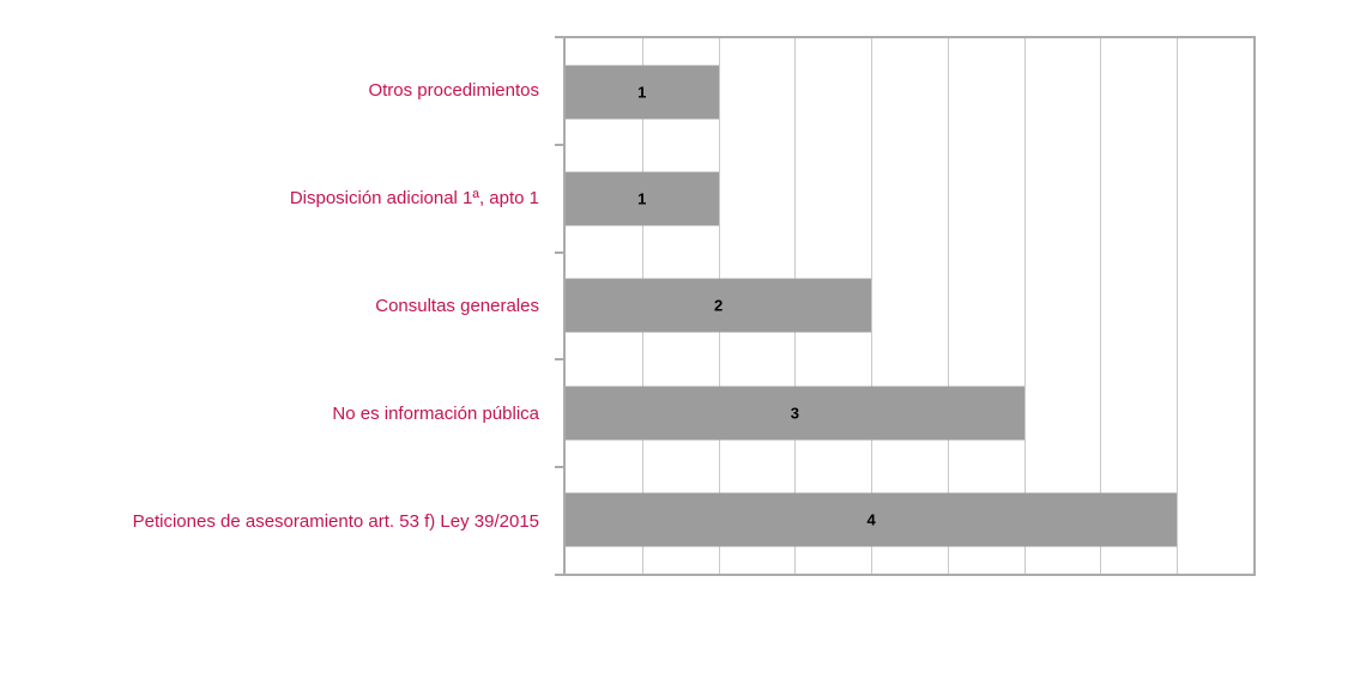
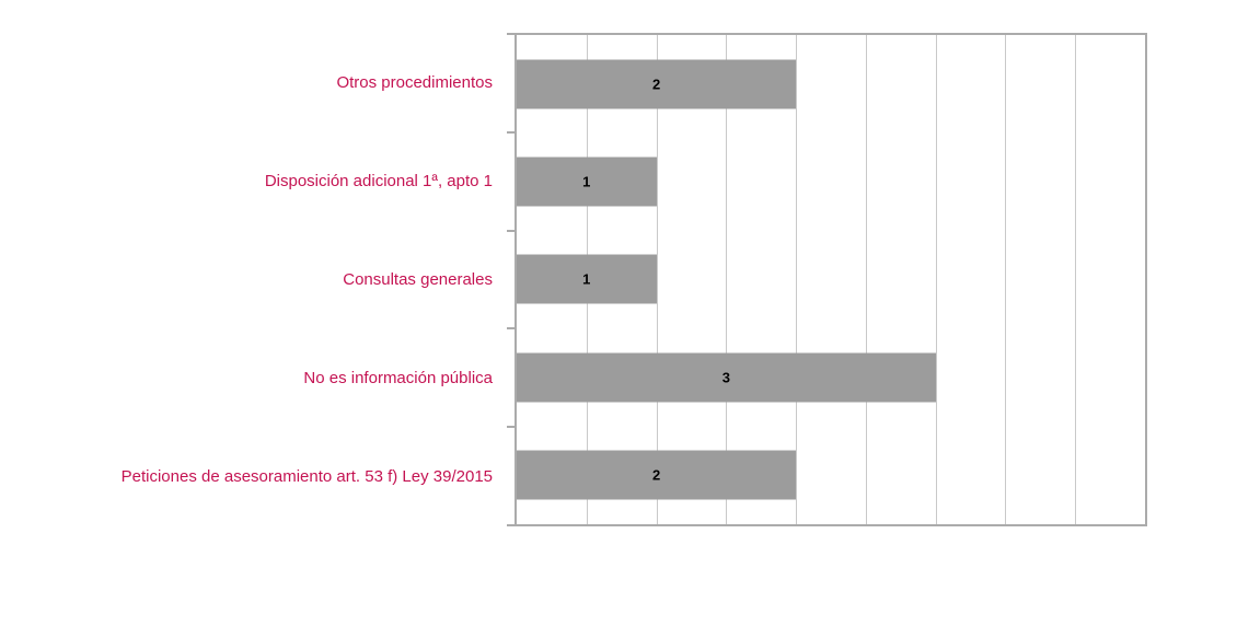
Otros procedimientos: 1 -> 2
Consultas generales: 2 -> 1
Peticiones de asesoramiento art. 53 f) Ley 39/2015: 4 -> 2
